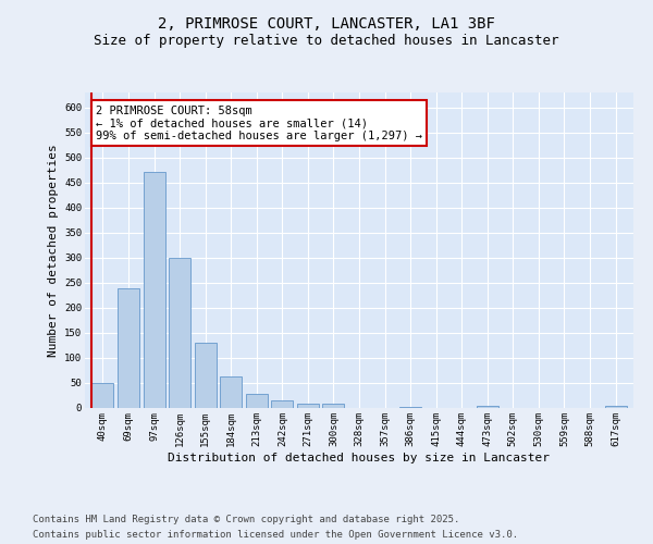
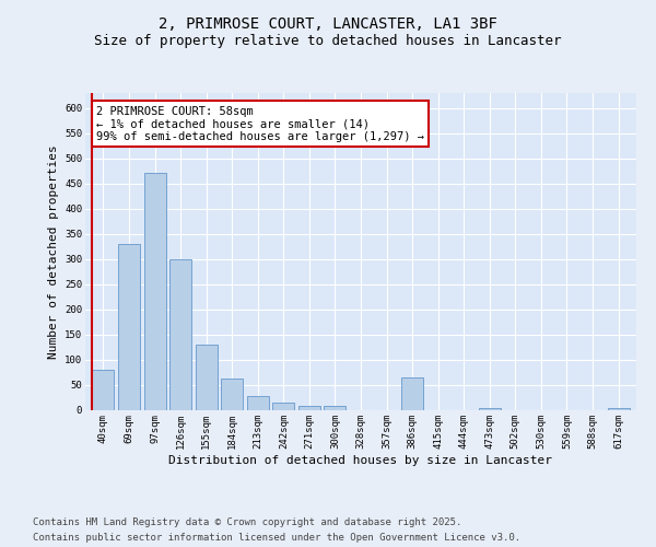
40sqm: 50 -> 80
69sqm: 240 -> 330
386sqm: 3 -> 65
